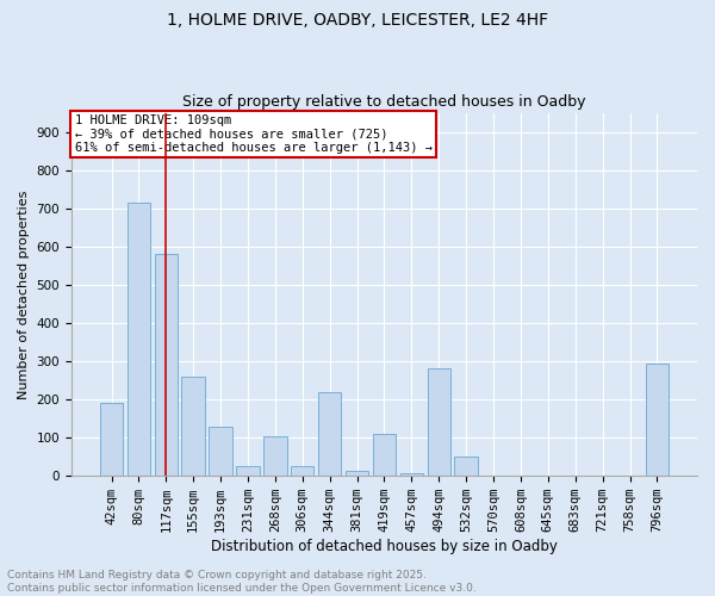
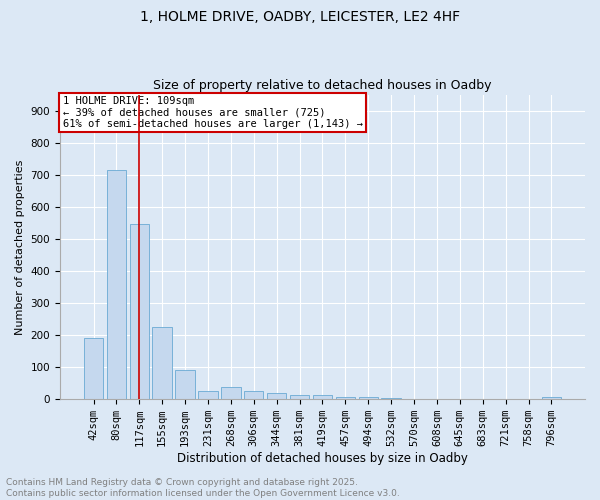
117sqm: 580 -> 545
155sqm: 260 -> 225
193sqm: 130 -> 90
268sqm: 105 -> 38
344sqm: 220 -> 18
419sqm: 110 -> 12
494sqm: 280 -> 6
532sqm: 50 -> 3
796sqm: 295 -> 7
